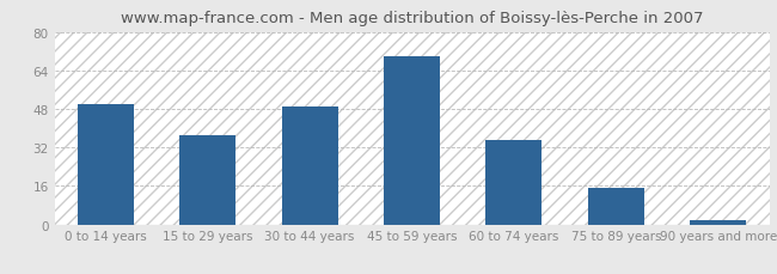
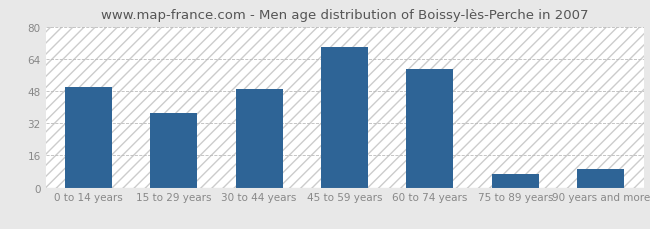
60 to 74 years: 35 -> 59
75 to 89 years: 15 -> 7
90 years and more: 2 -> 9
